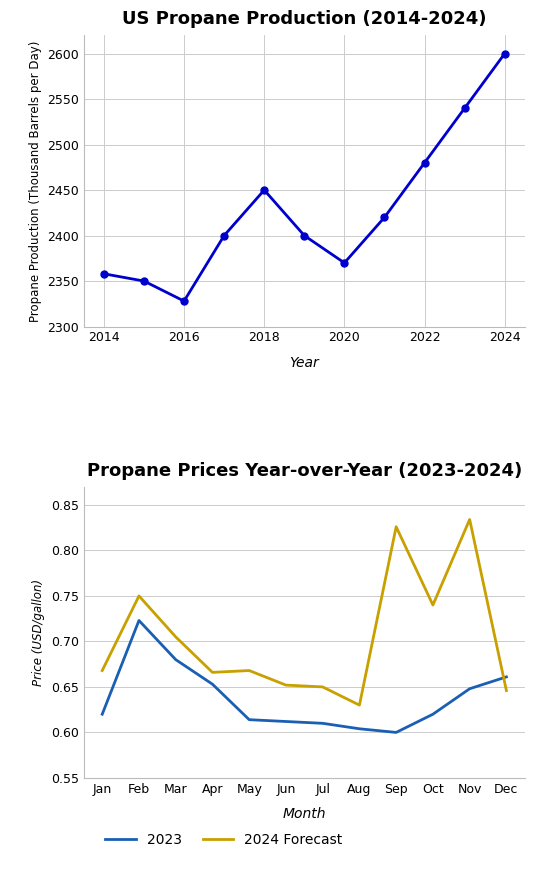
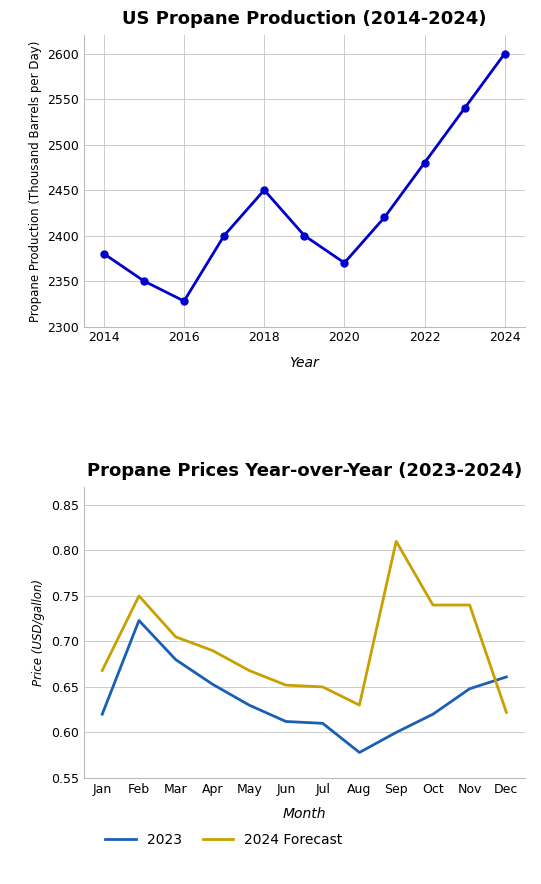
US Propane Production (2014-2024)/2014: 2358 -> 2380
Propane Prices Year-over-Year (2023-2024)/2024 Forecast/Apr: 0.666 -> 0.690
Propane Prices Year-over-Year (2023-2024)/2023/May: 0.614 -> 0.630
Propane Prices Year-over-Year (2023-2024)/2023/Aug: 0.604 -> 0.578
Propane Prices Year-over-Year (2023-2024)/2024 Forecast/Sep: 0.826 -> 0.810
Propane Prices Year-over-Year (2023-2024)/2024 Forecast/Nov: 0.834 -> 0.740
Propane Prices Year-over-Year (2023-2024)/2024 Forecast/Dec: 0.646 -> 0.622
